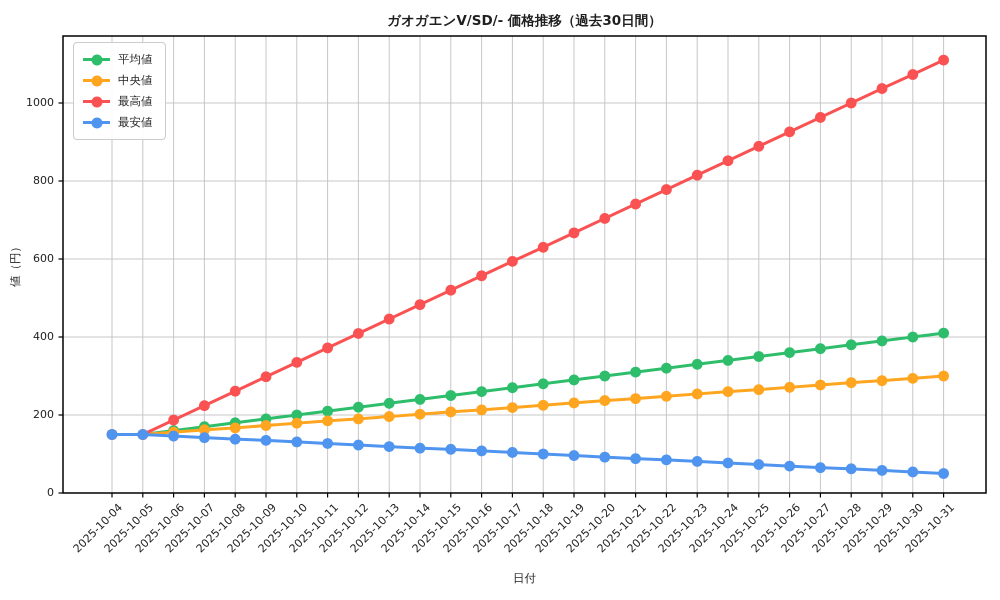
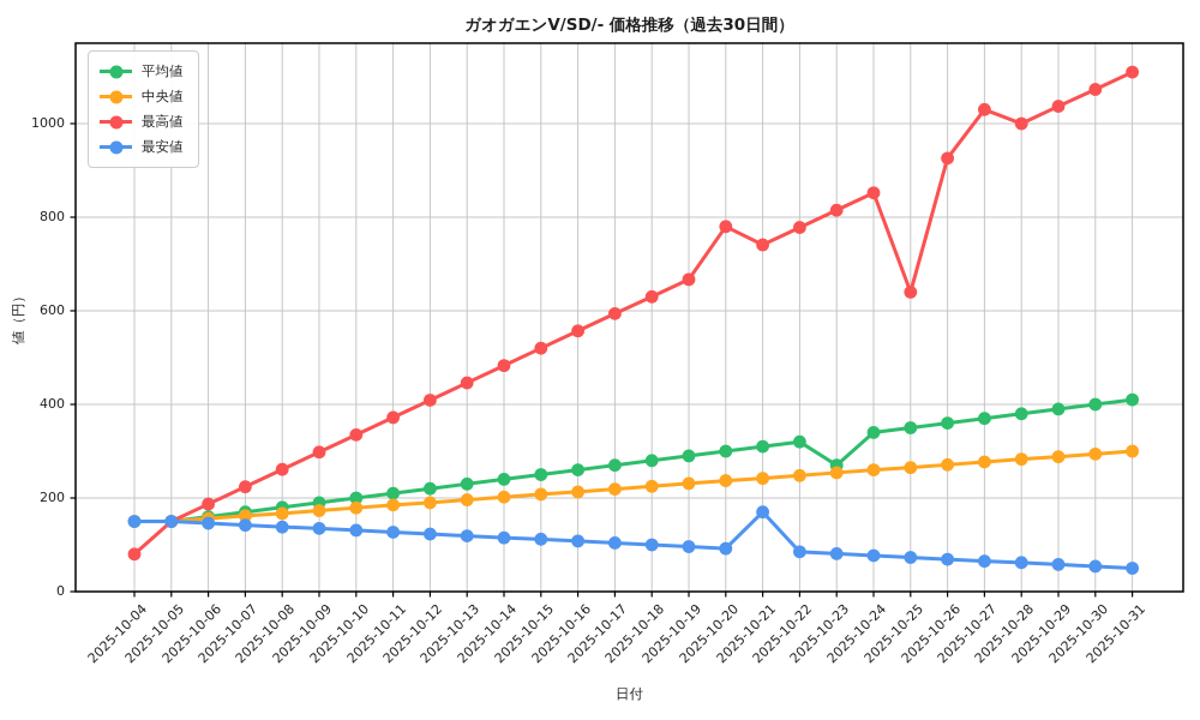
最高値/2025-10-04: 150 -> 80
最高値/2025-10-20: 700 -> 780
最安値/2025-10-21: 90 -> 170
平均値/2025-10-23: 330 -> 270
最高値/2025-10-25: 890 -> 640
最高値/2025-10-27: 960 -> 1030
